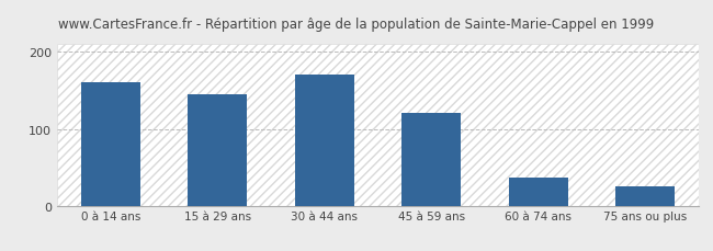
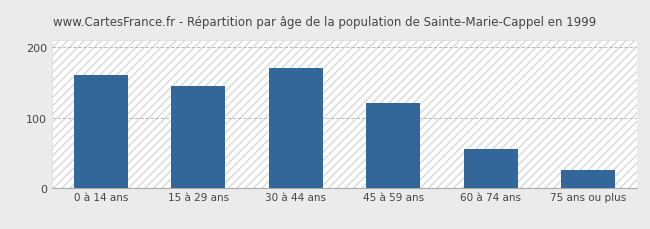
60 à 74 ans: 36 -> 55
